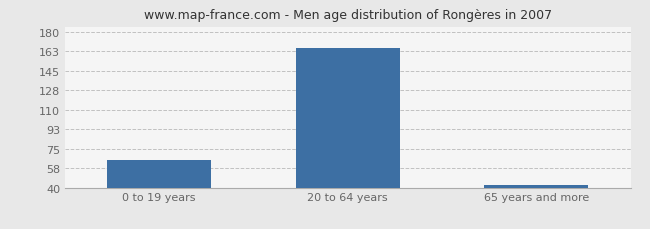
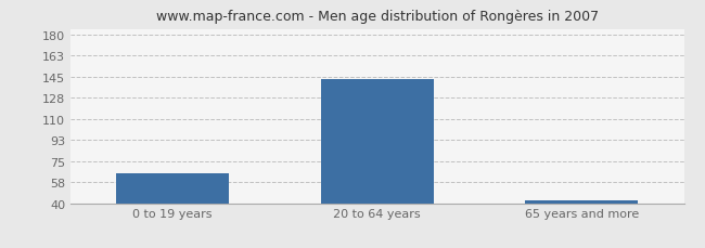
20 to 64 years: 166 -> 143
